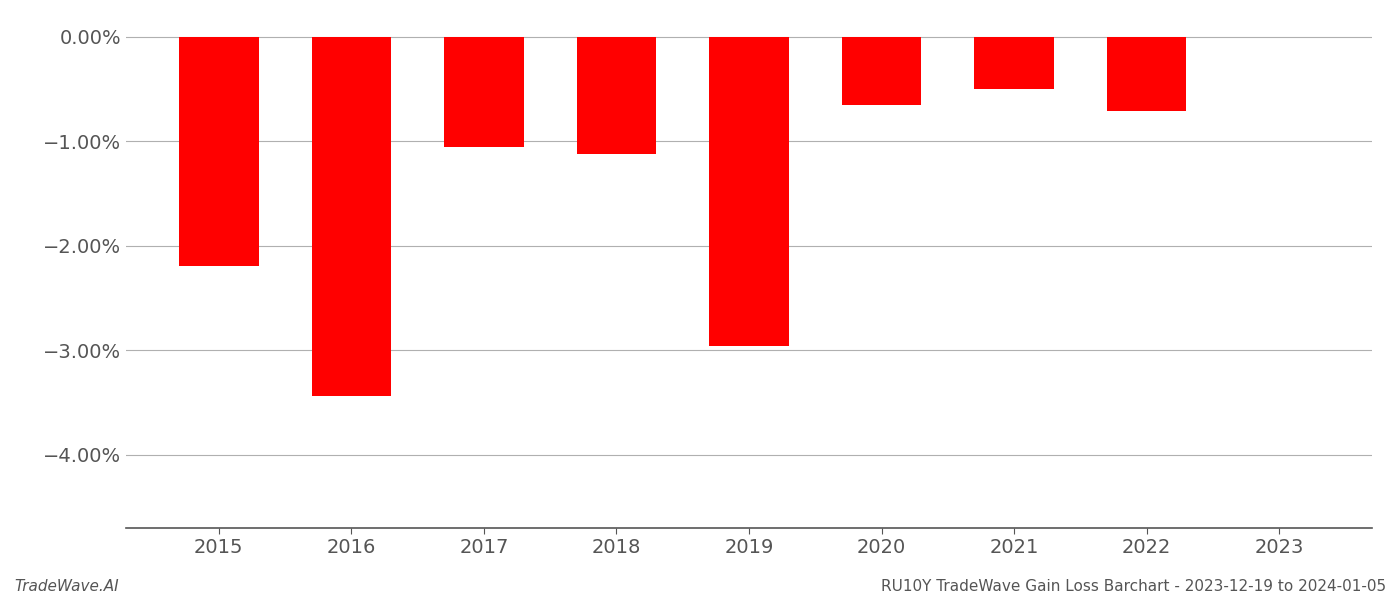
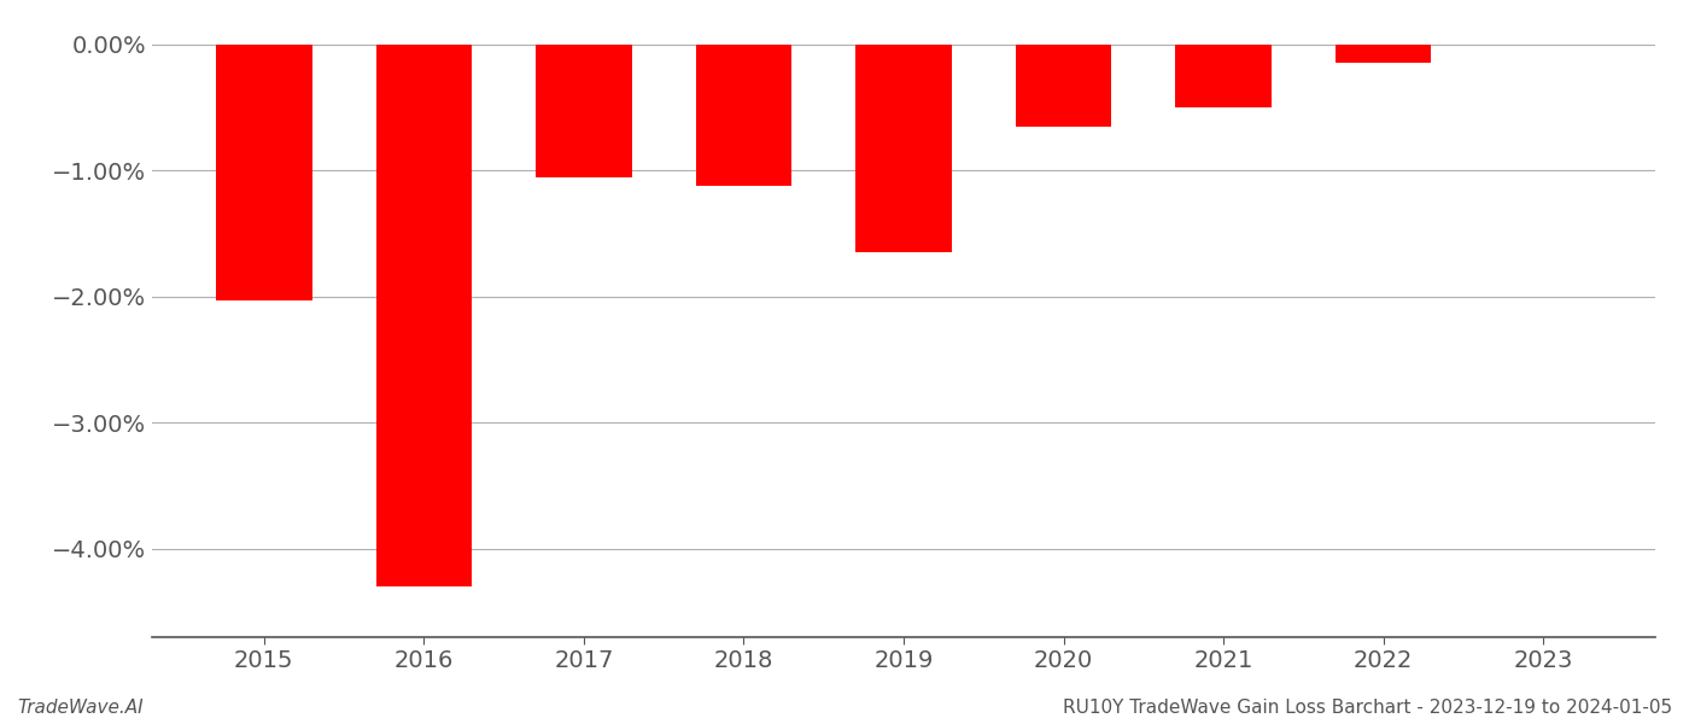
2015: -2.19% -> -2.03%
2016: -3.44% -> -4.30%
2019: -2.96% -> -1.65%
2022: -0.71% -> -0.15%
